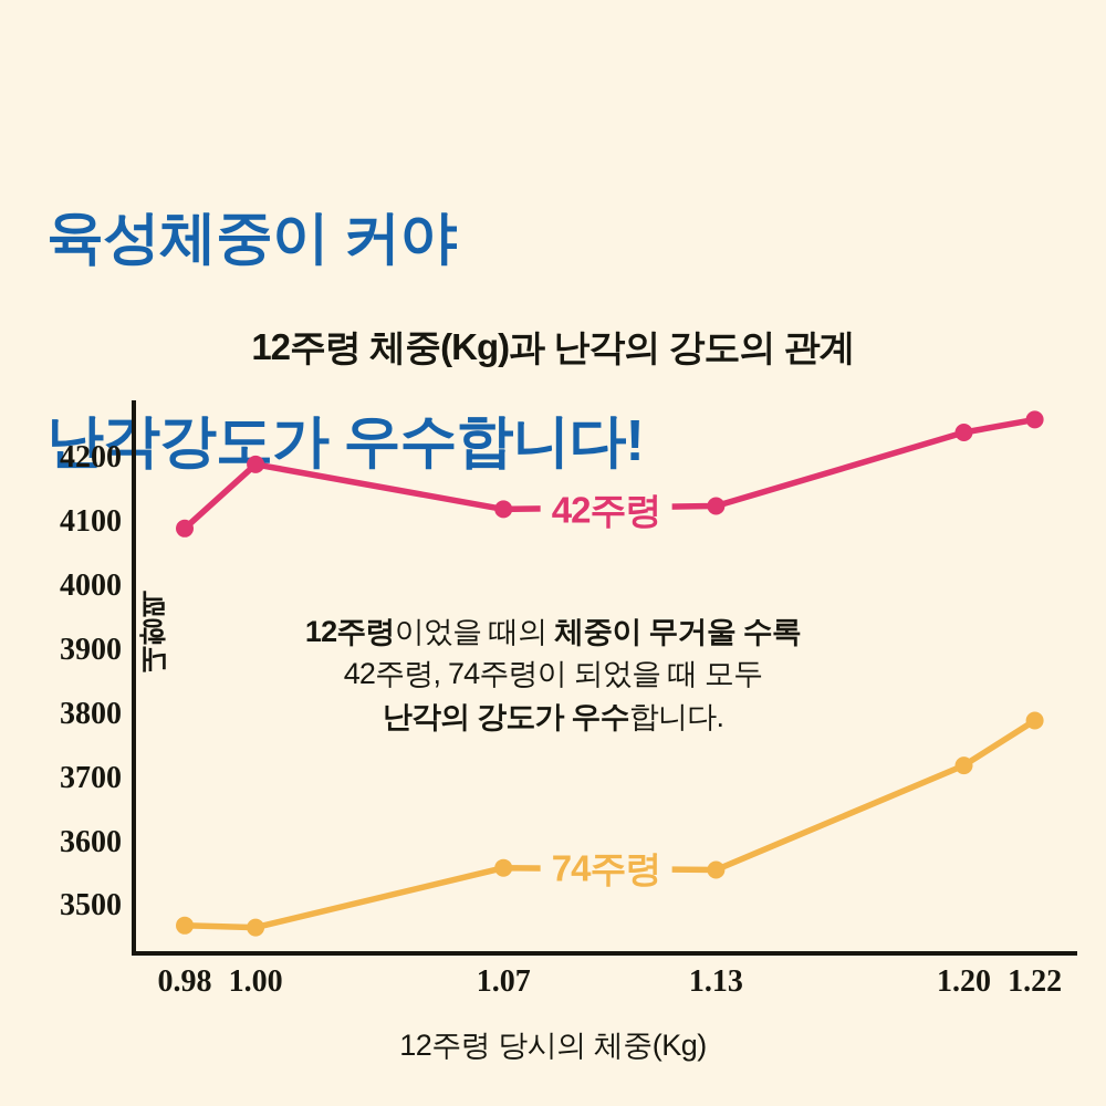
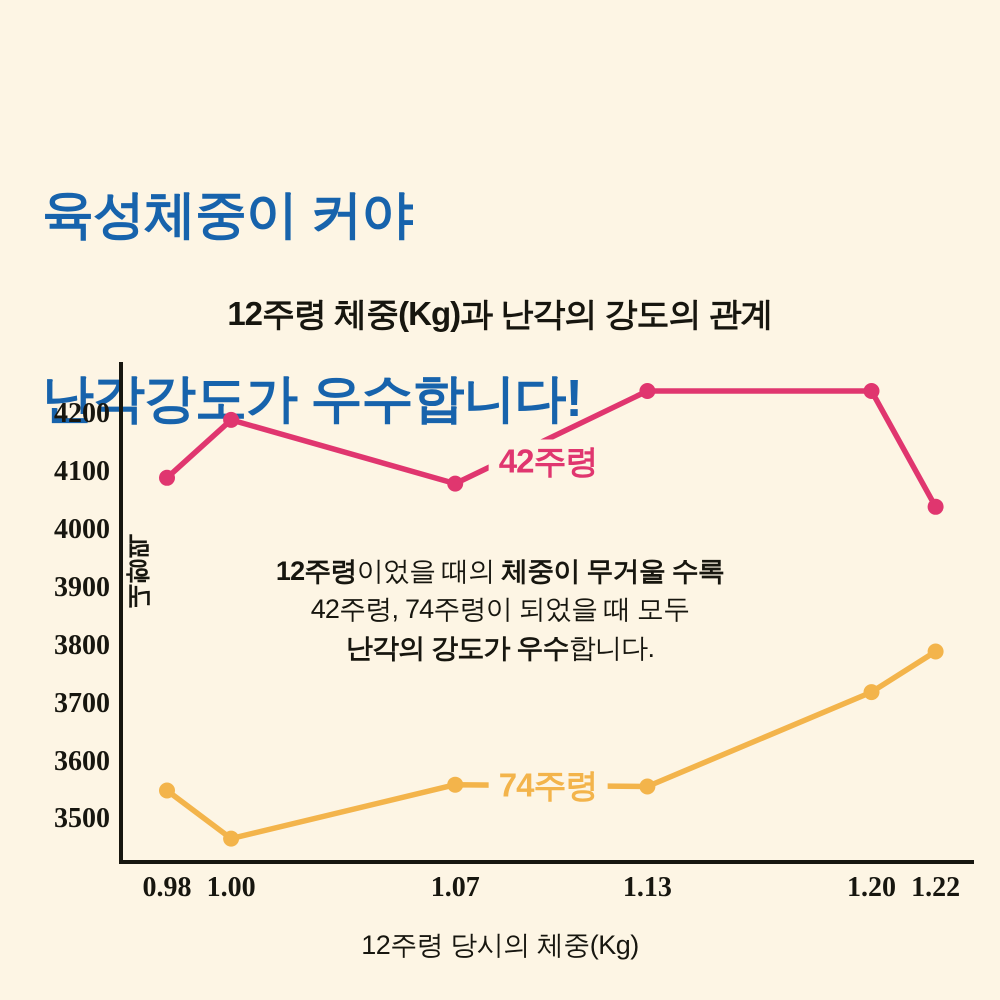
74주령/0.98: 3470 -> 3550
42주령/1.07: 4120 -> 4080
42주령/1.13: 4120 -> 4240
42주령/1.22: 4260 -> 4040
